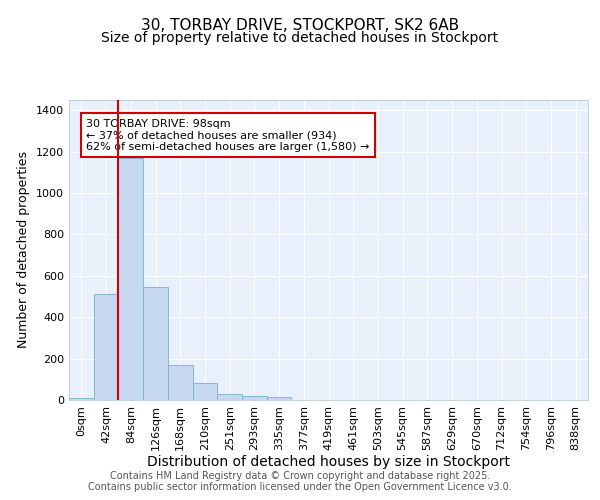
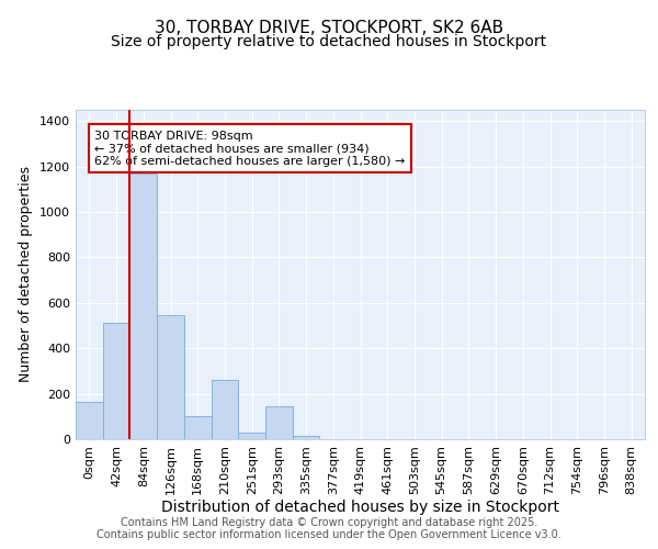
0sqm: 10 -> 165
168sqm: 170 -> 100
210sqm: 80 -> 260
293sqm: 20 -> 145
